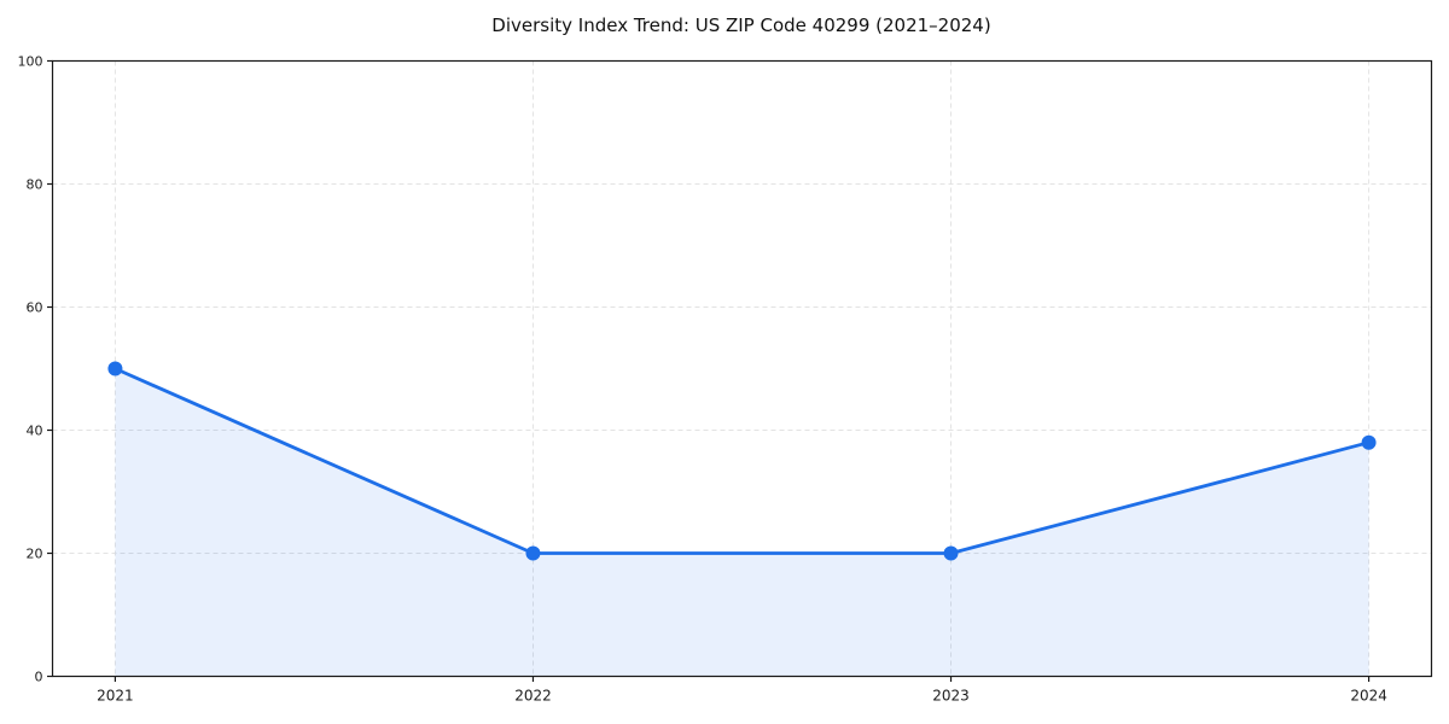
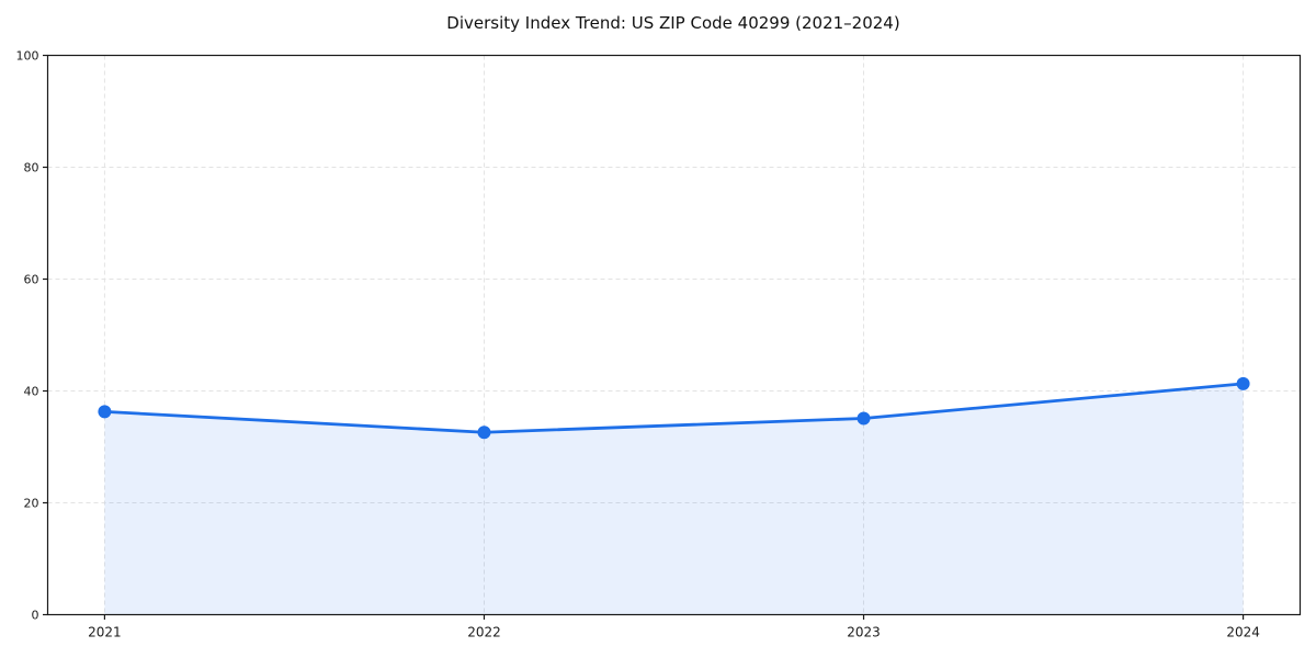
2021: 50 -> 36
2022: 20 -> 33
2023: 20 -> 35
2024: 38 -> 41
